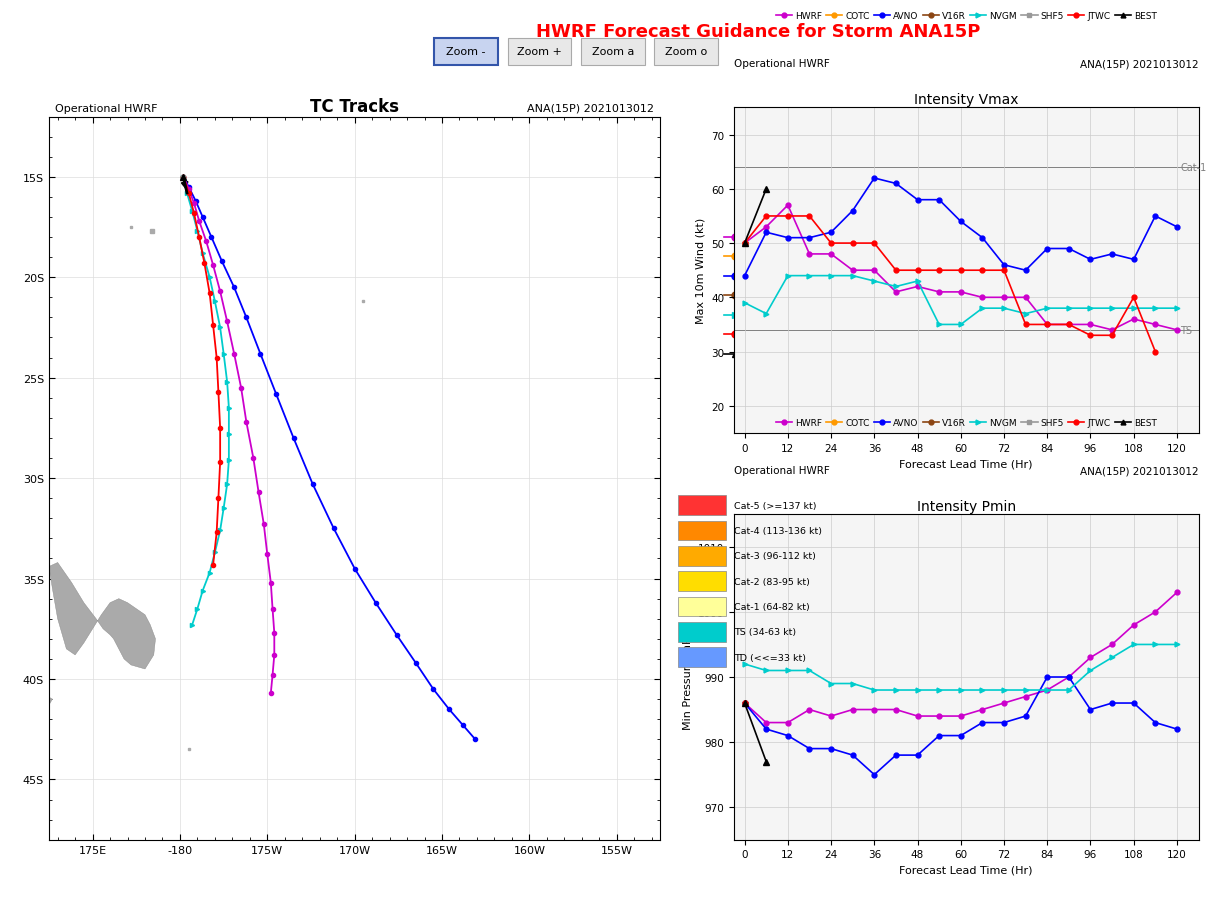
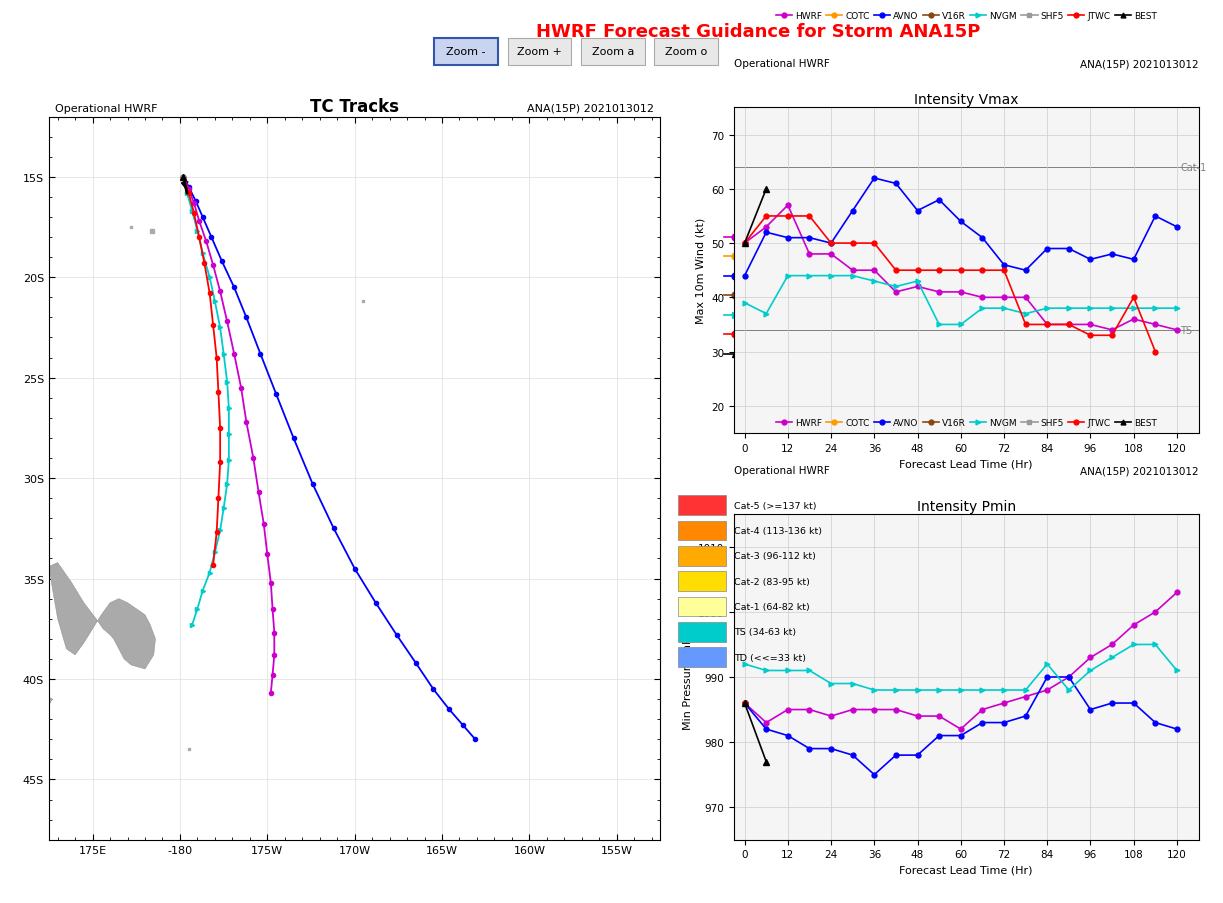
Intensity Vmax/AVNO/24: 52 -> 50
Intensity Vmax/AVNO/48: 58 -> 56
Intensity Pmin/HWRF/12: 983 -> 985
Intensity Pmin/HWRF/60: 984 -> 982
Intensity Pmin/NVGM/84: 988 -> 992
Intensity Pmin/NVGM/120: 995 -> 991
